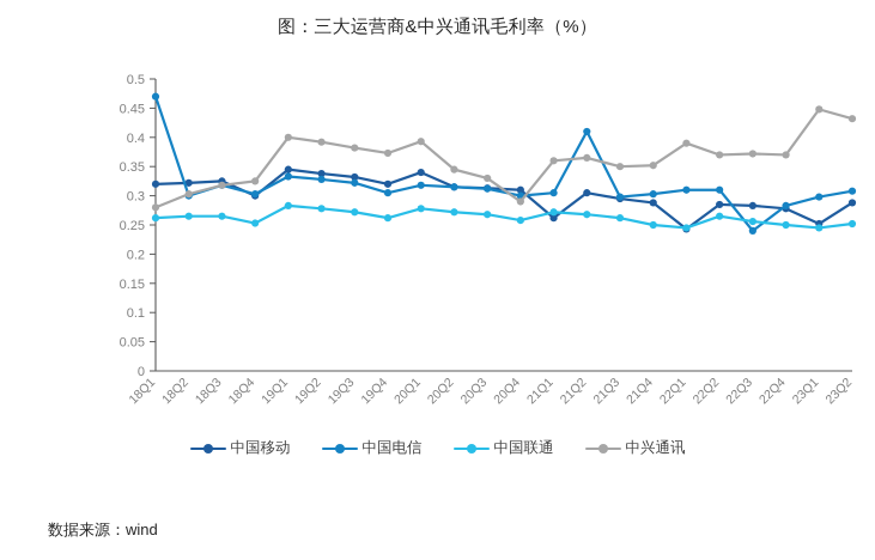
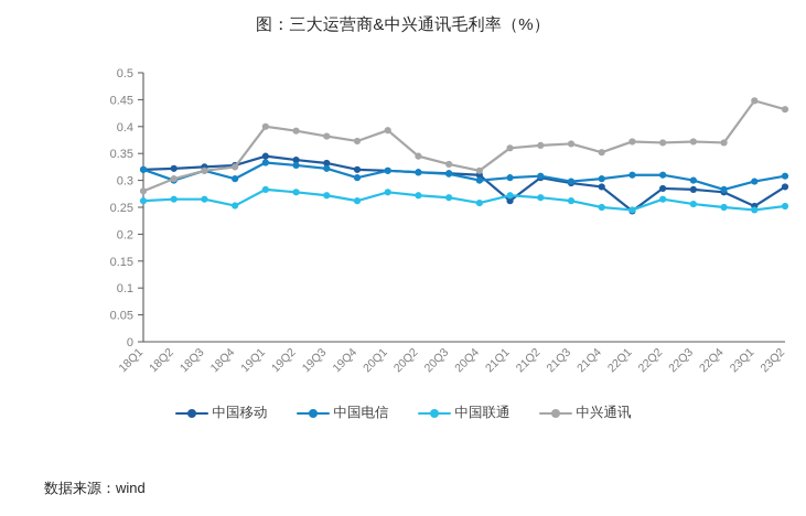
中国电信/18Q1: 0.47 -> 0.32
中国移动/18Q4: 0.30 -> 0.33
中国移动/20Q1: 0.34 -> 0.32
中兴通讯/20Q4: 0.29 -> 0.32
中国电信/21Q2: 0.41 -> 0.31
中兴通讯/21Q3: 0.35 -> 0.37
中兴通讯/22Q1: 0.39 -> 0.37
中国电信/22Q3: 0.24 -> 0.30
